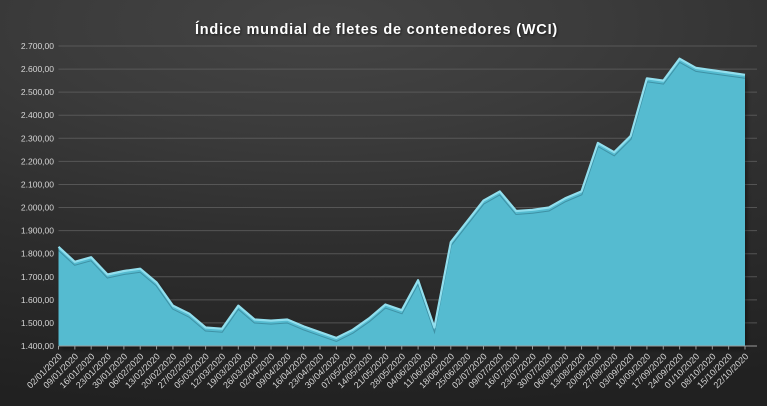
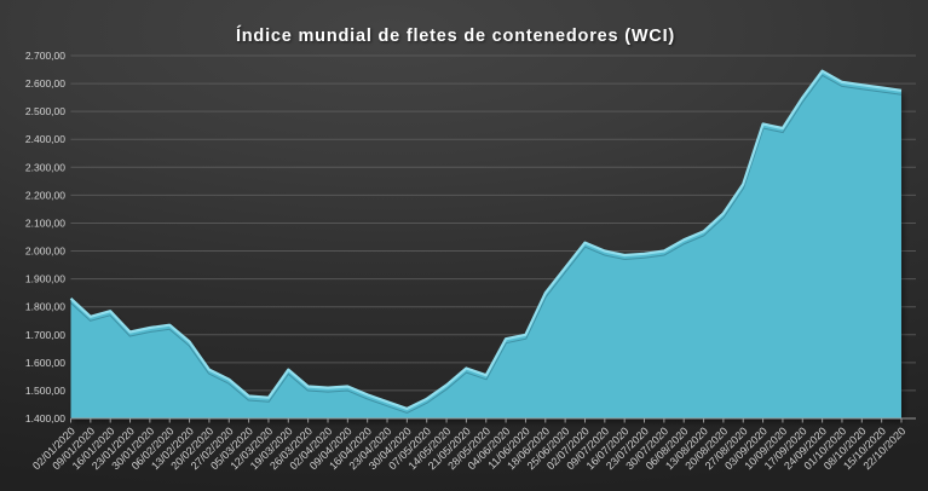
11/06/2020: 1480 -> 1700
09/07/2020: 2070 -> 2000
20/08/2020: 2280 -> 2140
03/09/2020: 2310 -> 2460
10/09/2020: 2560 -> 2440
